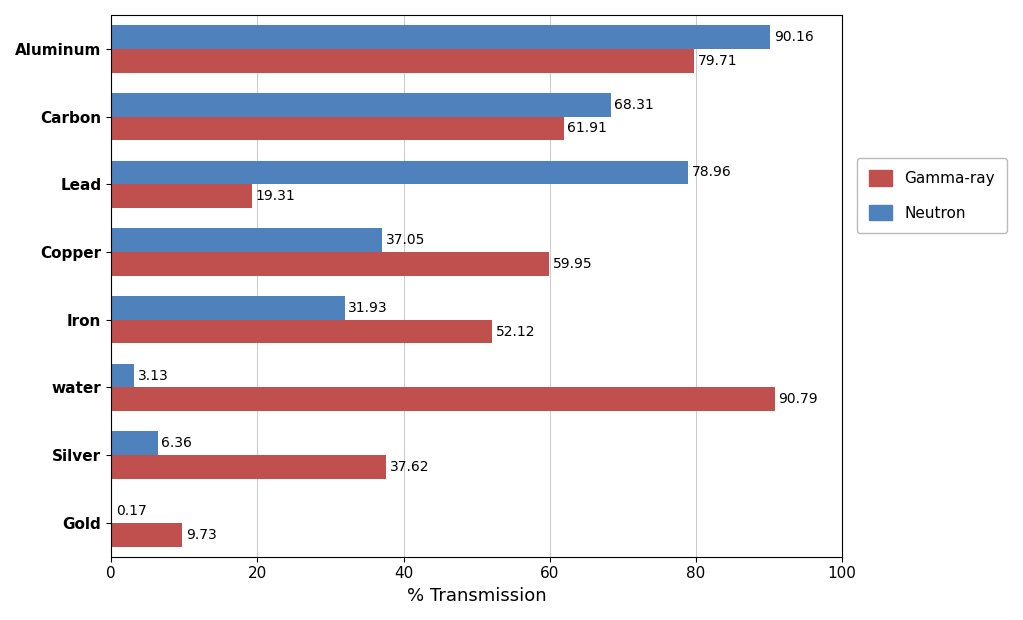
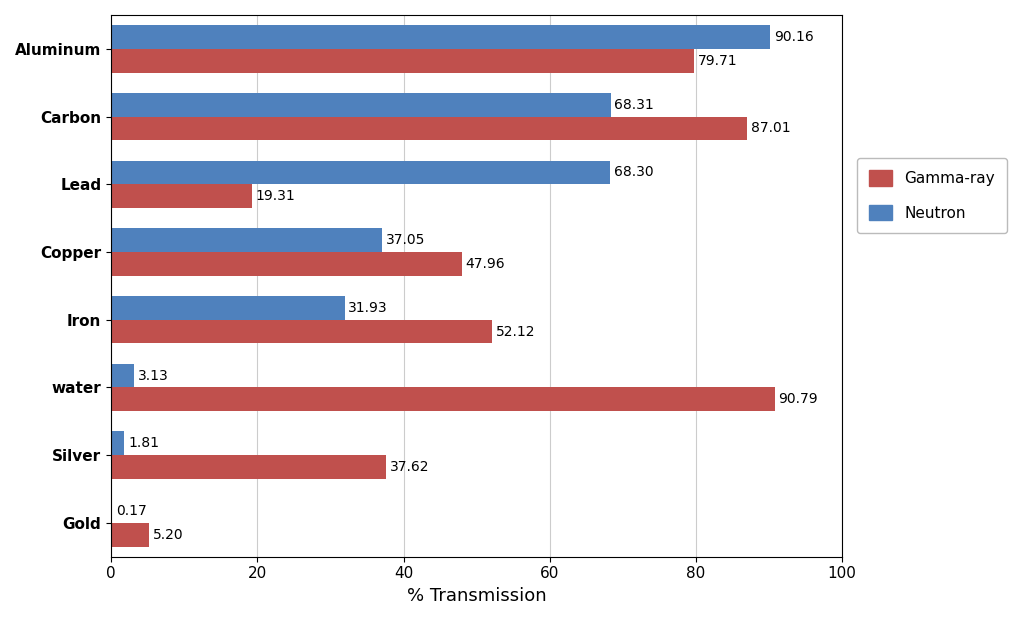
Gamma-ray/Carbon: 61.91 -> 87.01
Neutron/Lead: 78.96 -> 68.30
Gamma-ray/Copper: 59.95 -> 47.96
Neutron/Silver: 6.36 -> 1.81
Gamma-ray/Gold: 9.73 -> 5.20
